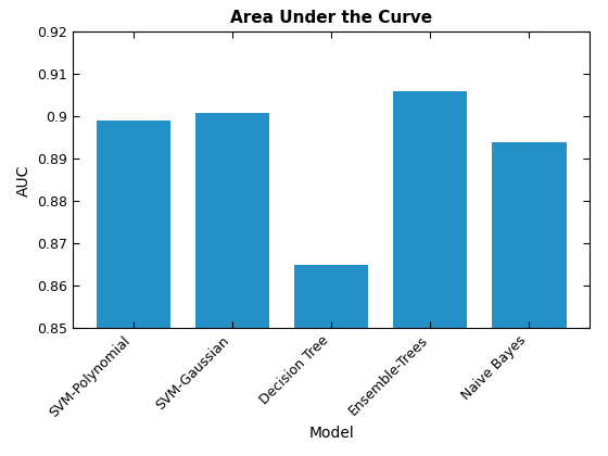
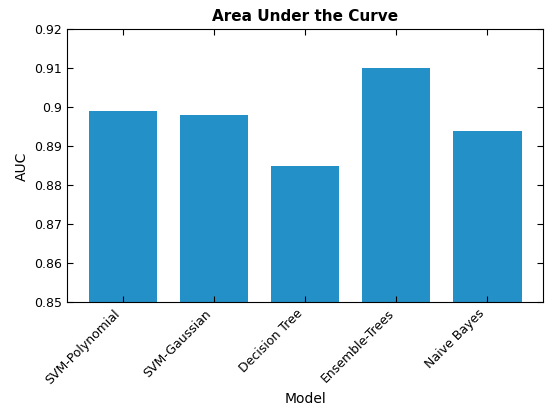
SVM-Gaussian: 0.901 -> 0.898
Decision Tree: 0.865 -> 0.885
Ensemble-Trees: 0.906 -> 0.910
